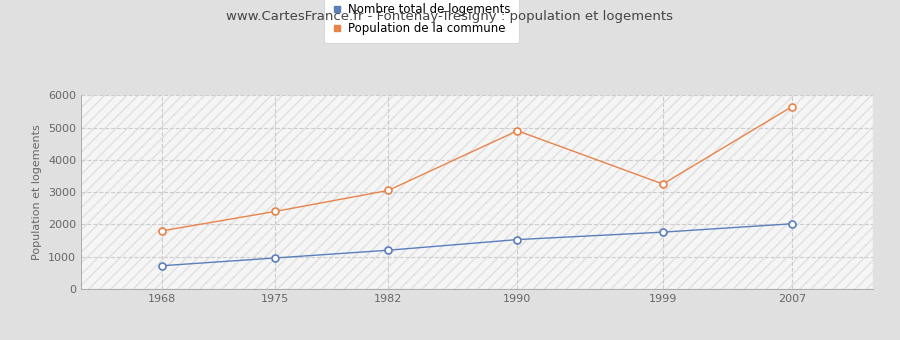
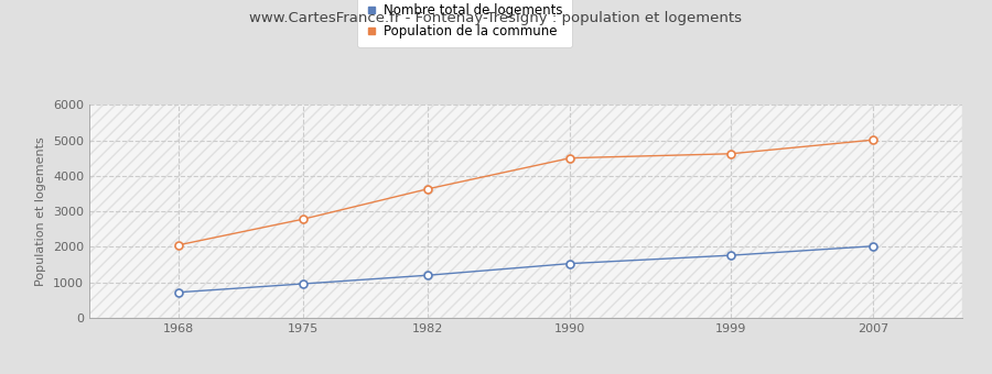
Population de la commune/1968: 1800 -> 2050
Population de la commune/1975: 2400 -> 2780
Population de la commune/1982: 3050 -> 3630
Population de la commune/1990: 4900 -> 4500
Population de la commune/1999: 3250 -> 4620
Population de la commune/2007: 5650 -> 5010
